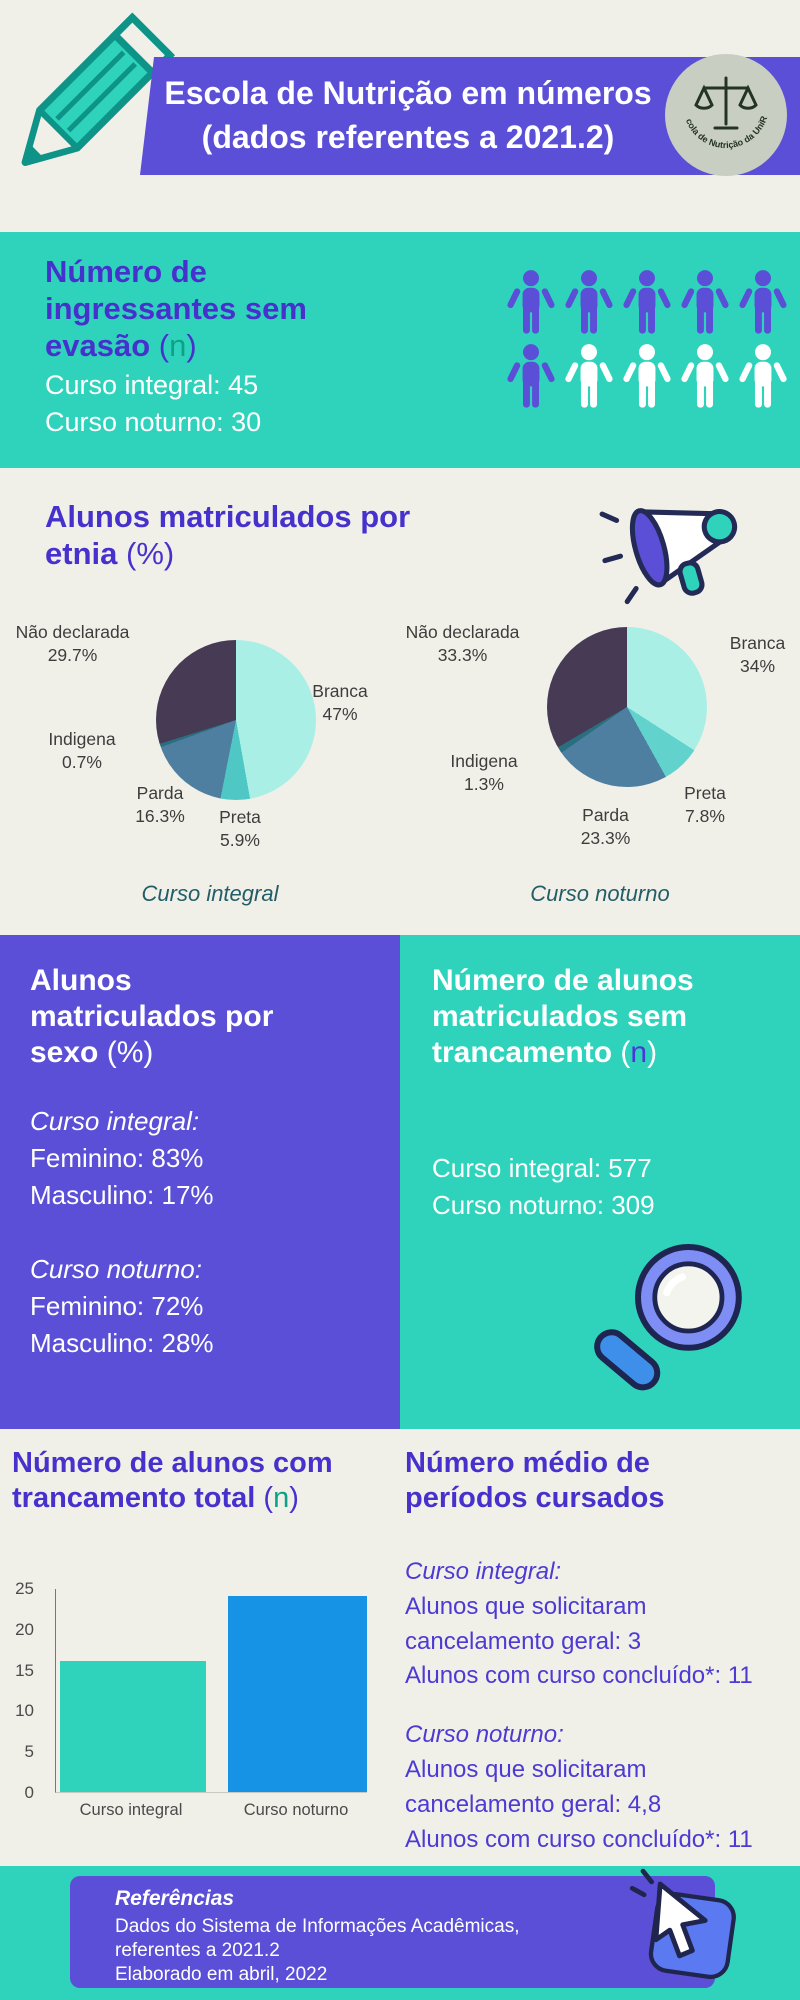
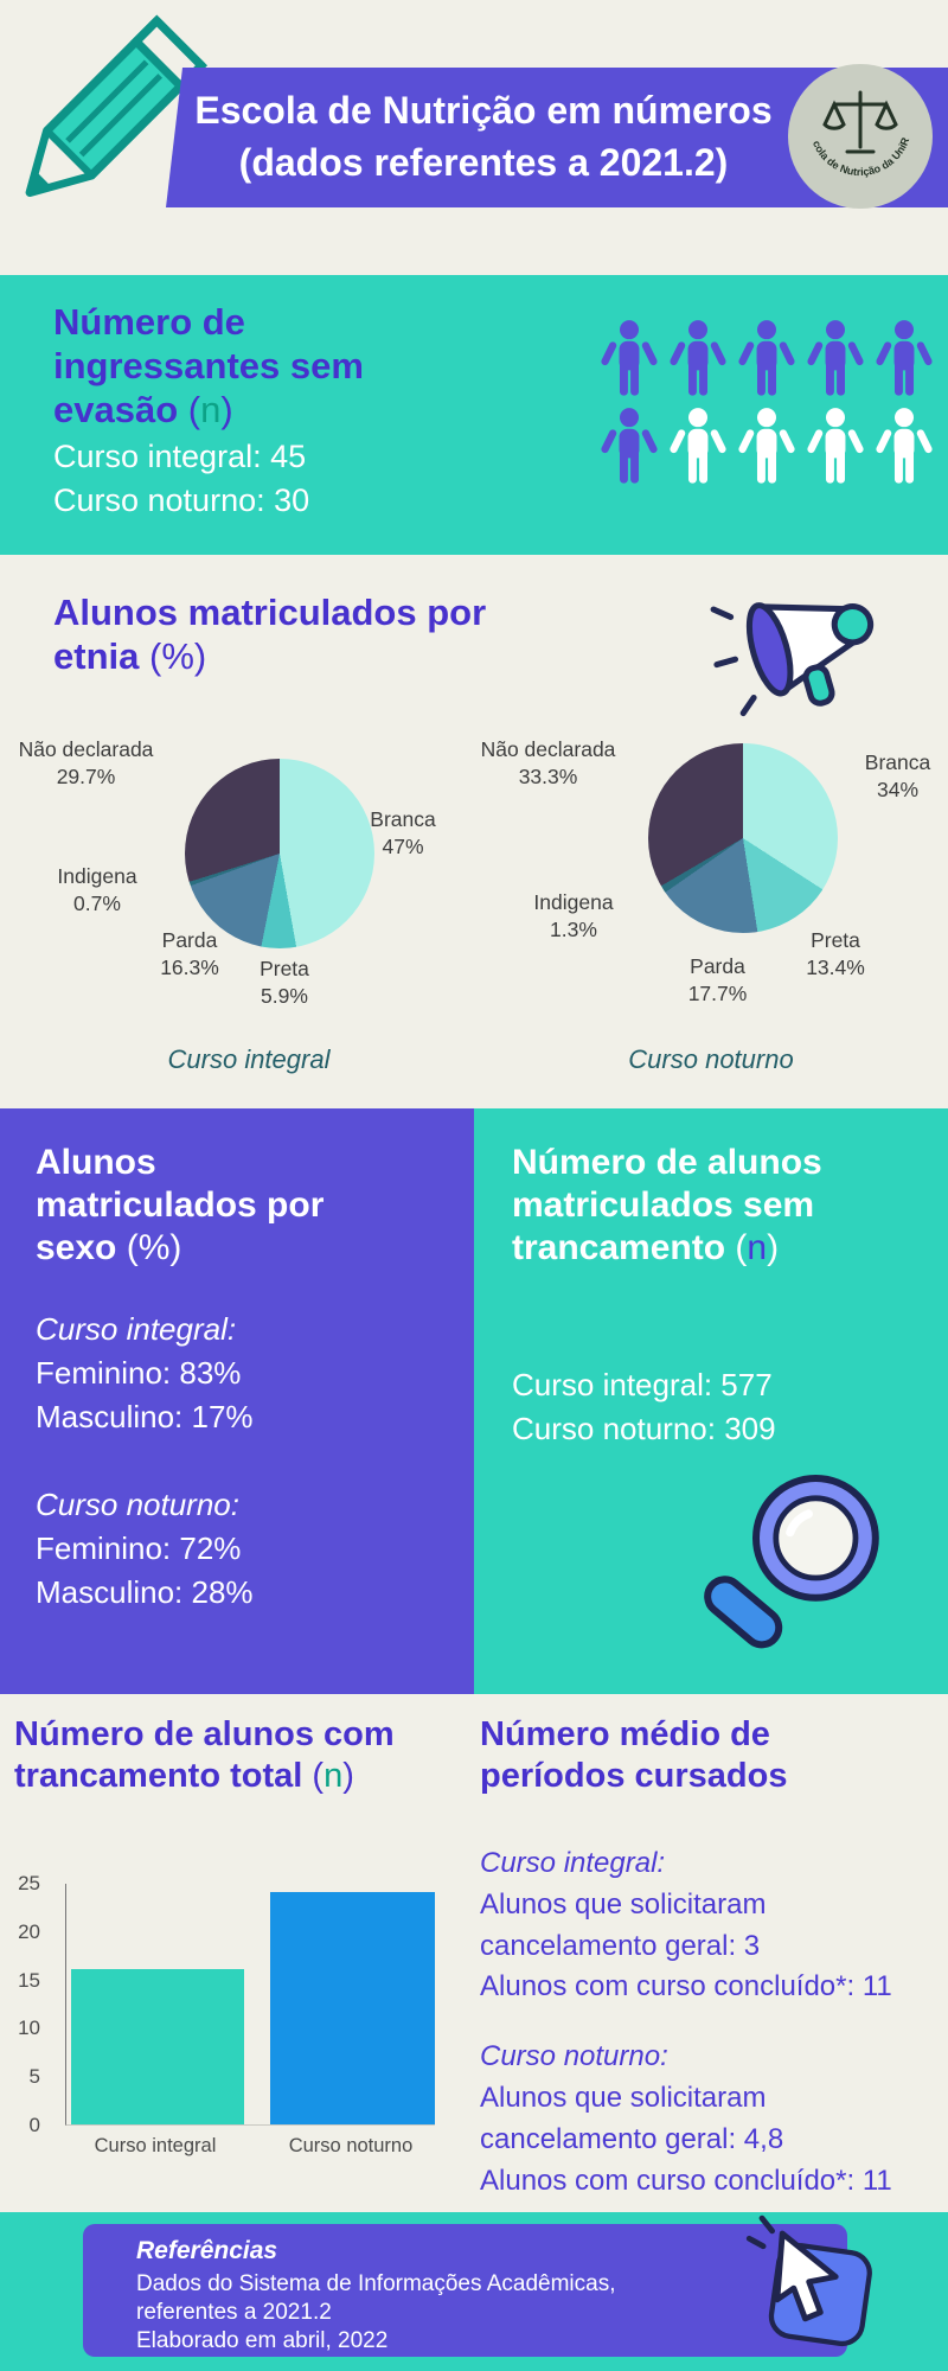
Curso noturno/Preta: 7.8% -> 13.4%
Curso noturno/Parda: 23.3% -> 17.7%
